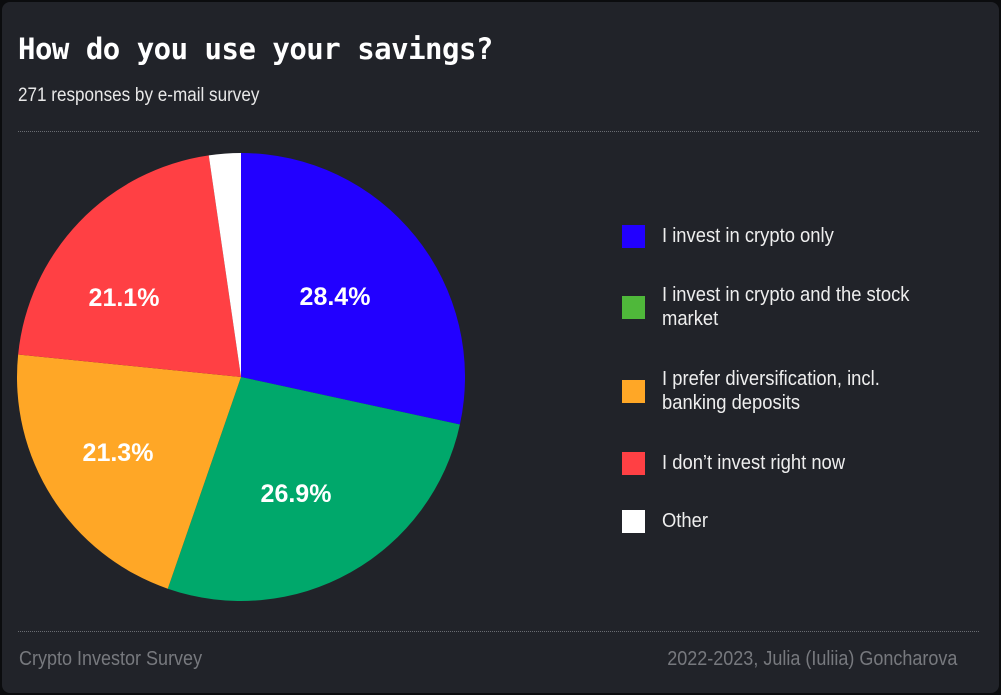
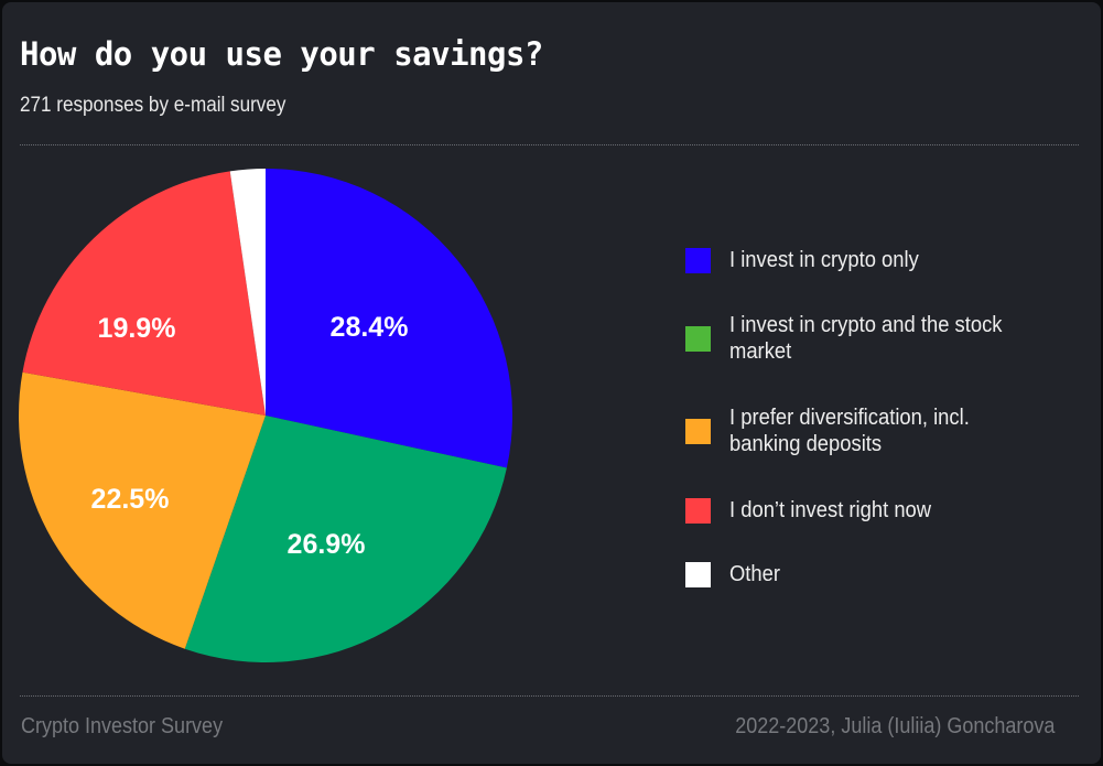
I prefer diversification, incl. banking deposits: 21.3% -> 22.5%
I don’t invest right now: 21.1% -> 19.9%
